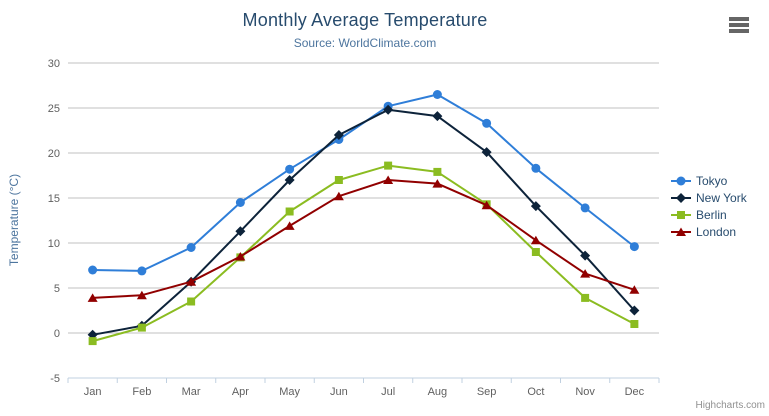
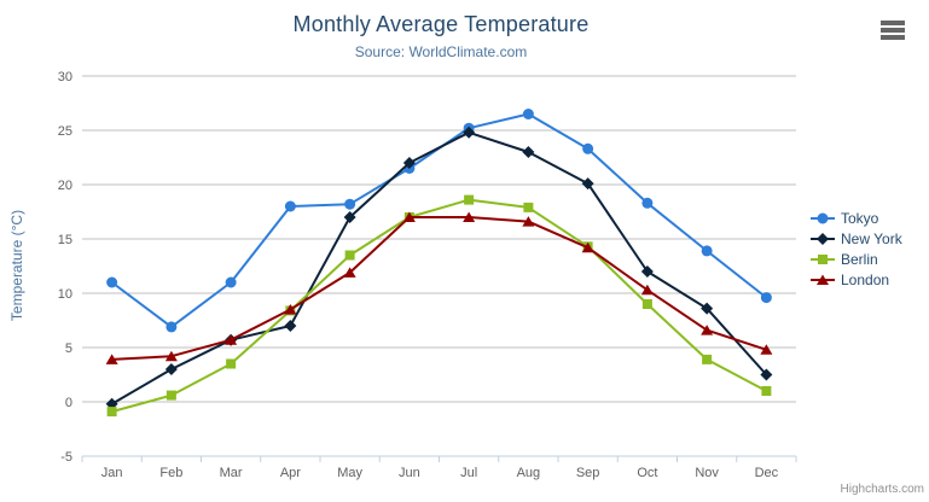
Tokyo/Jan: 7 -> 11
New York/Feb: 1 -> 3
Tokyo/Mar: 10 -> 11
Tokyo/Apr: 14 -> 18
New York/Apr: 11 -> 7
London/Jun: 15 -> 17
New York/Aug: 24 -> 23
New York/Oct: 14 -> 12
